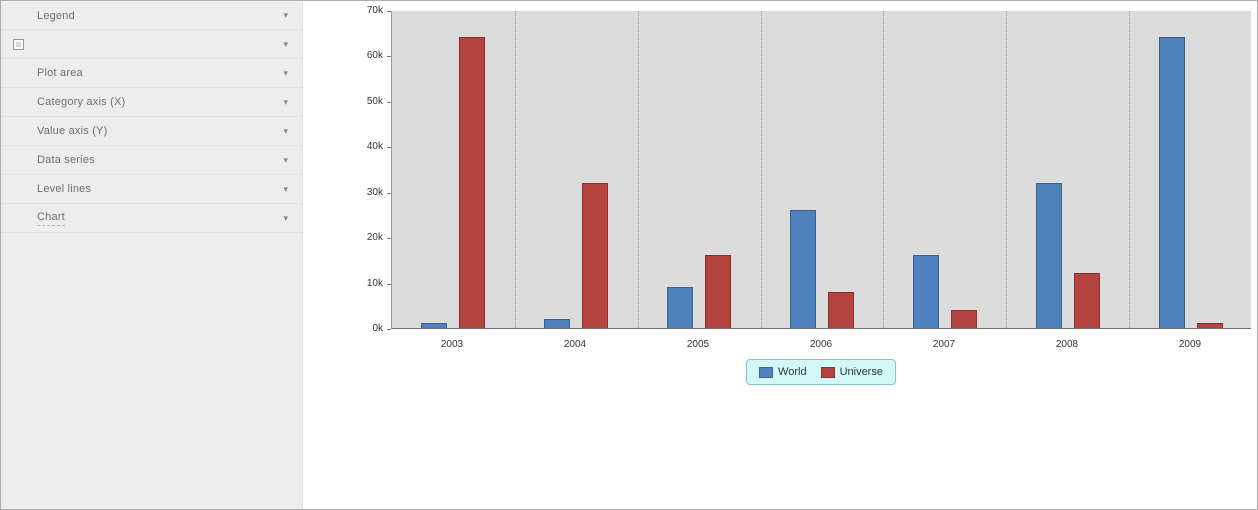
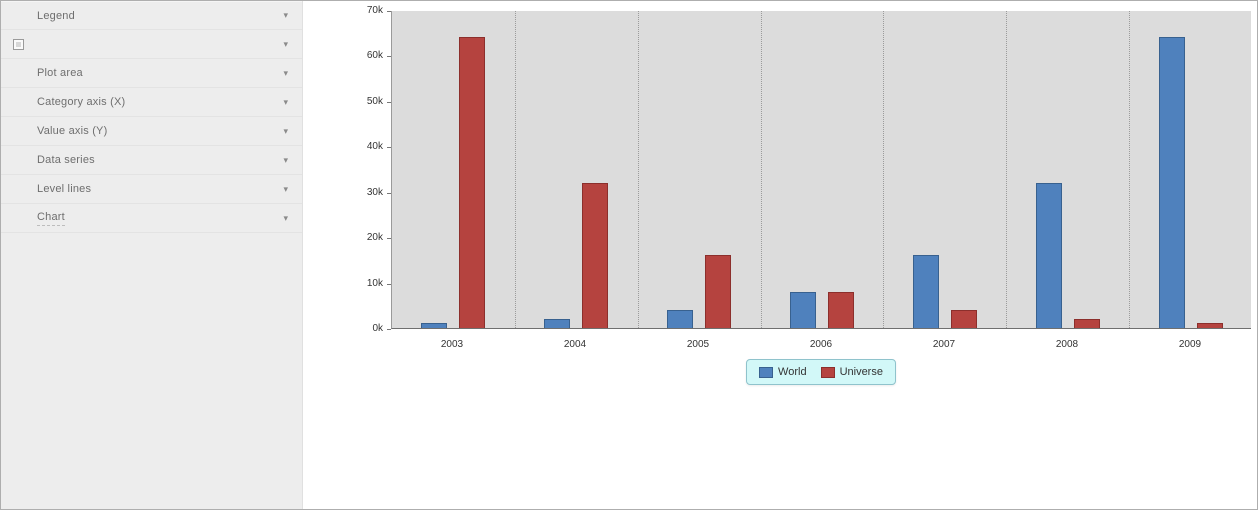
World/2005: 9k -> 4k
World/2006: 26k -> 8k
Universe/2008: 12k -> 2k
